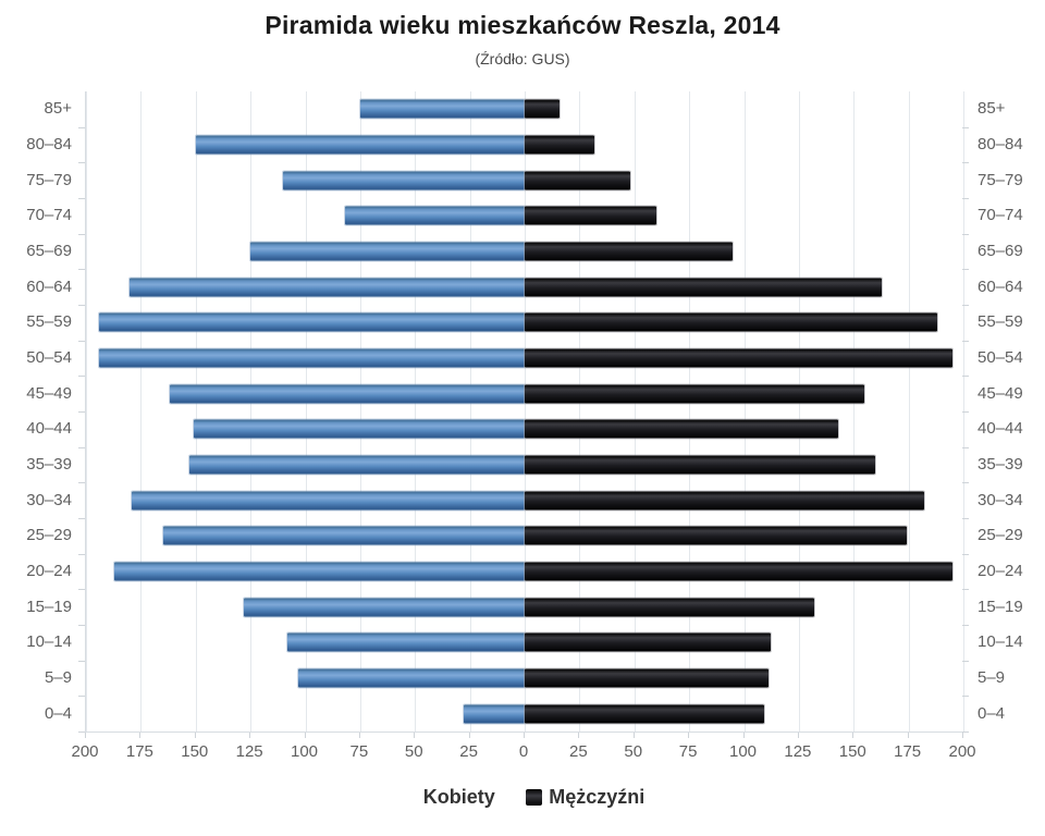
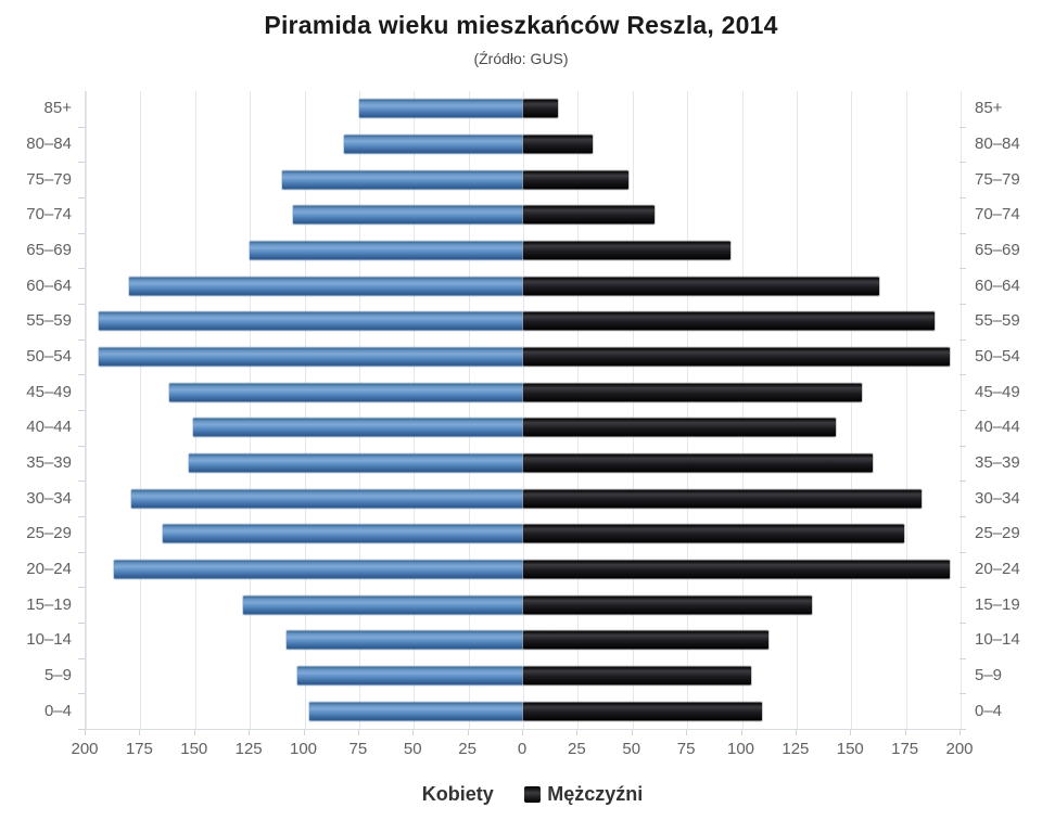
Kobiety/80–84: 150 -> 82
Kobiety/70–74: 82 -> 105
Mężczyźni/5–9: 111 -> 104
Kobiety/0–4: 28 -> 98
